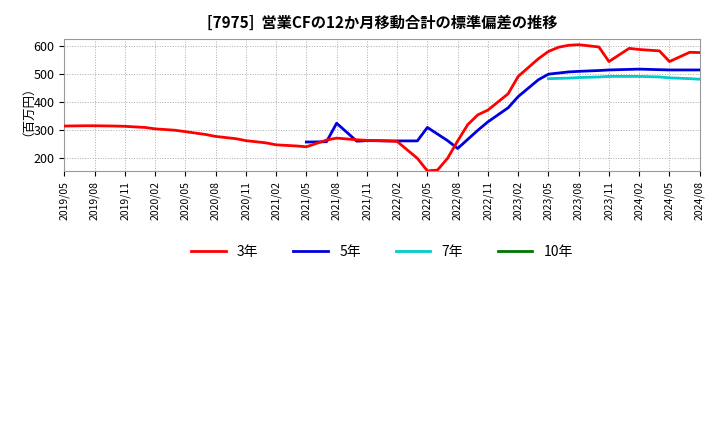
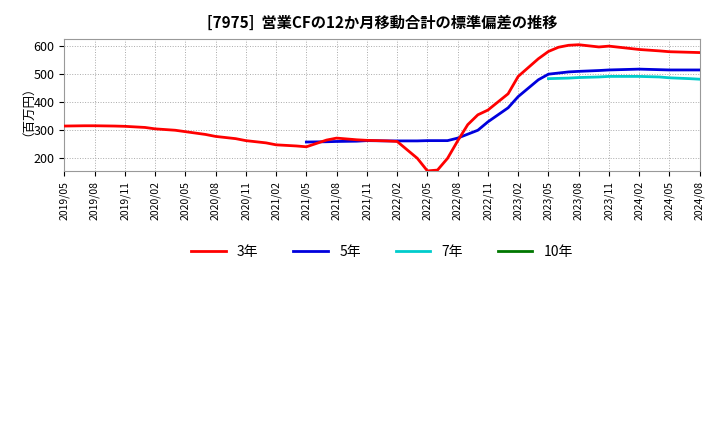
5年/2021/08: 325 -> 260
5年/2022/05: 310 -> 263
5年/2022/08: 235 -> 272
3年/2023/11: 545 -> 600
3年/2024/05: 545 -> 580
